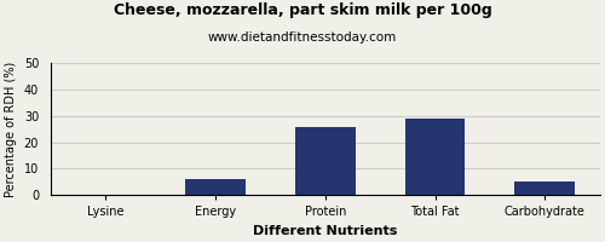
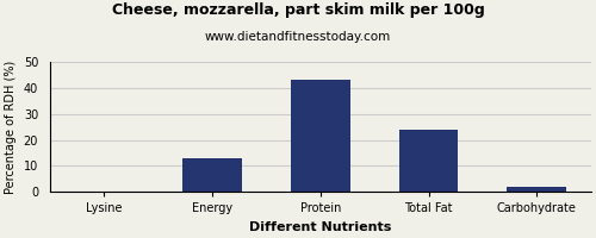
Energy: 6 -> 13
Protein: 26 -> 43
Total Fat: 29 -> 24
Carbohydrate: 5 -> 2
